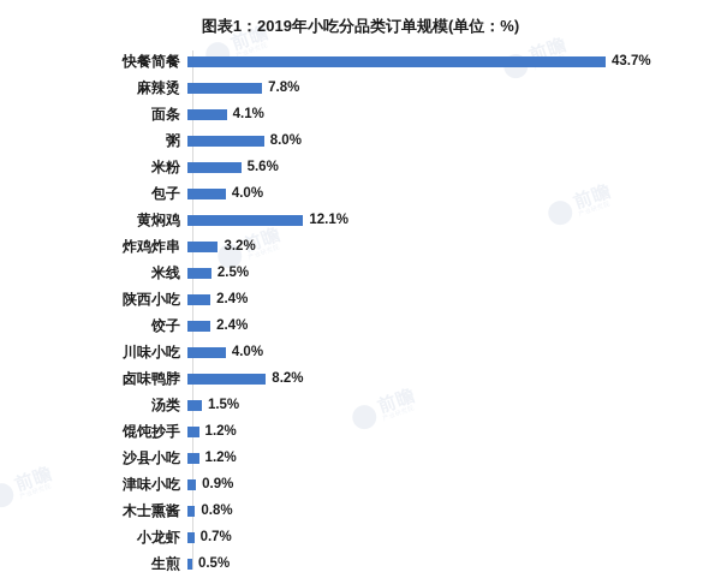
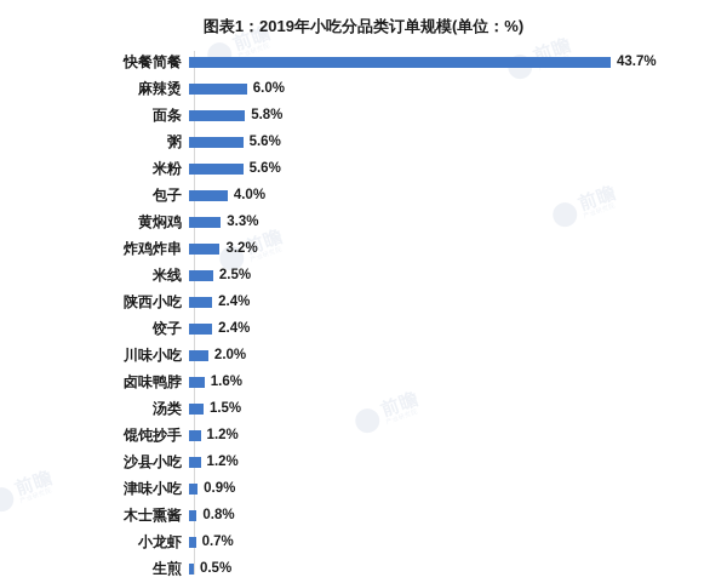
麻辣烫: 7.8% -> 6.0%
面条: 4.1% -> 5.8%
粥: 8.0% -> 5.6%
黄焖鸡: 12.1% -> 3.3%
川味小吃: 4.0% -> 2.0%
卤味鸭脖: 8.2% -> 1.6%
